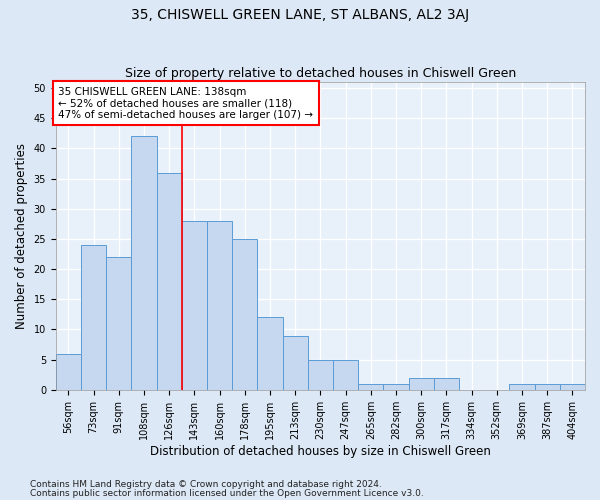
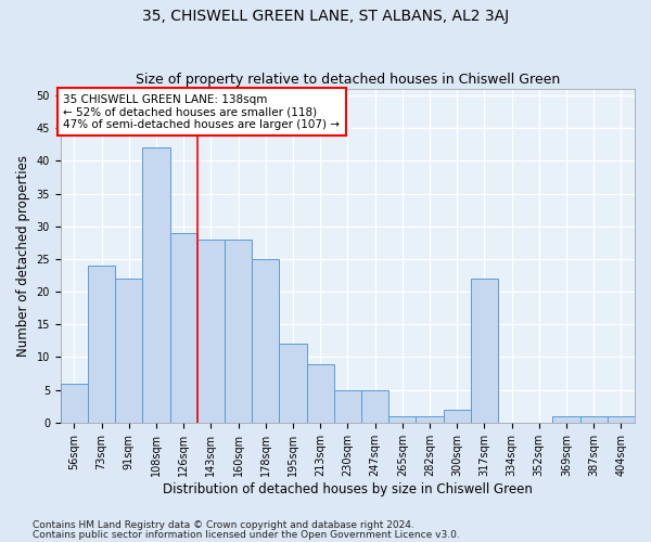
126sqm: 36 -> 29
317sqm: 2 -> 22
